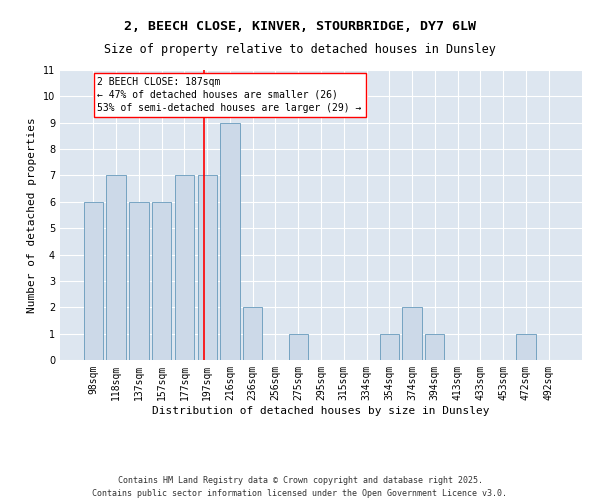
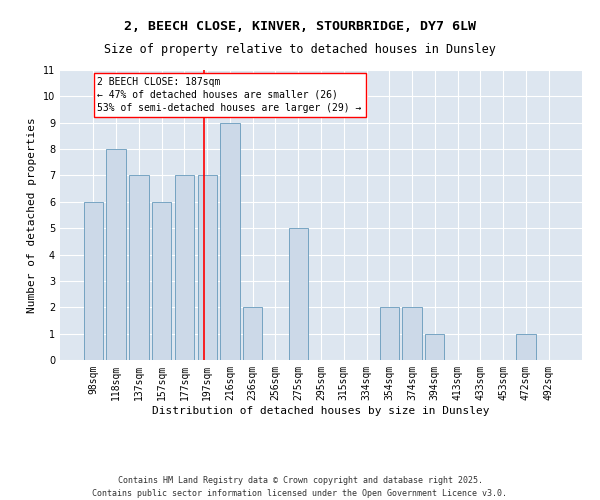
118sqm: 7 -> 8
137sqm: 6 -> 7
275sqm: 1 -> 5
354sqm: 1 -> 2
